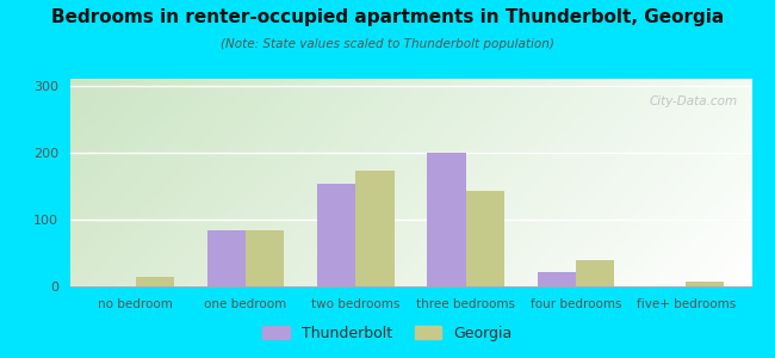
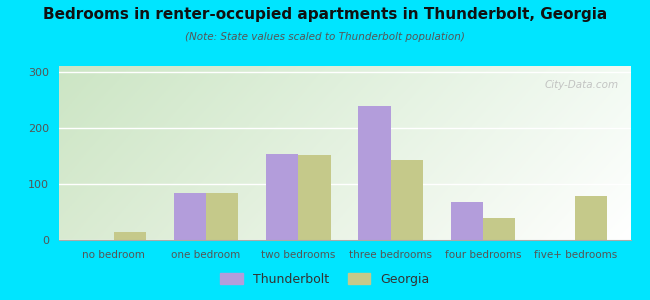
Georgia/two bedrooms: 172 -> 152
Thunderbolt/three bedrooms: 200 -> 238
Thunderbolt/four bedrooms: 22 -> 68
Georgia/five+ bedrooms: 8 -> 78
